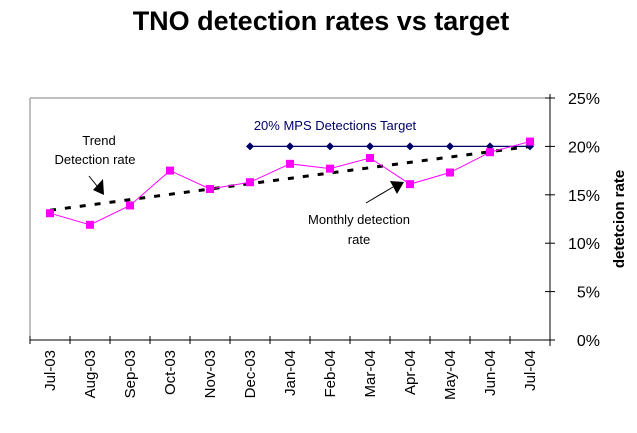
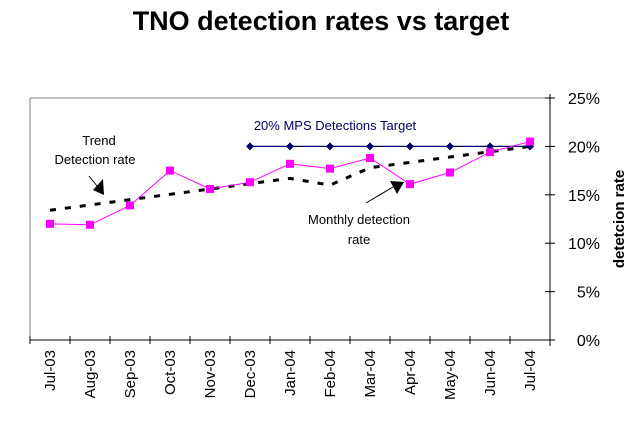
Monthly detection rate/Jul-03: 13% -> 12%
Trend Detection rate/Feb-04: 17% -> 16%
